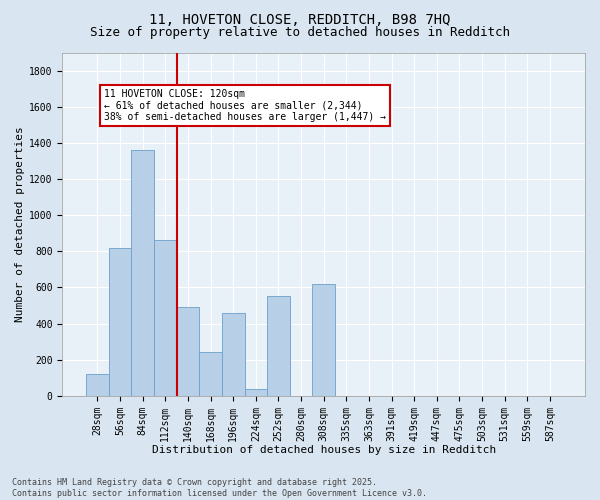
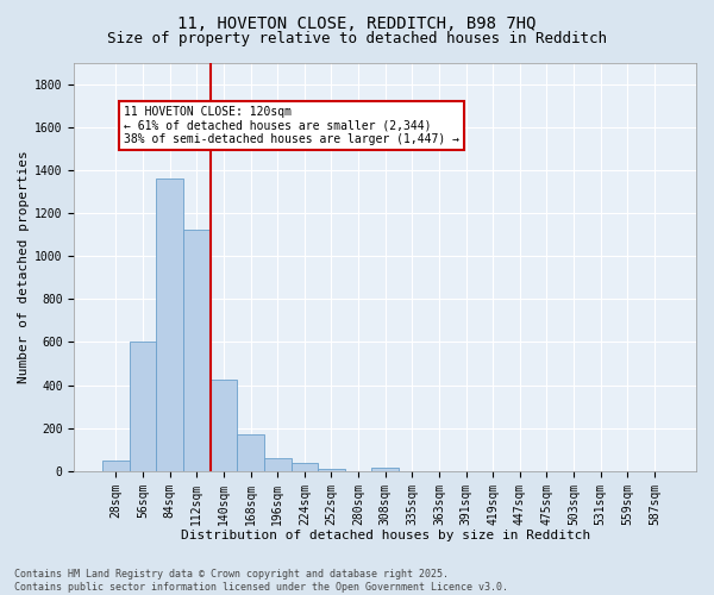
28sqm: 120 -> 50
56sqm: 820 -> 600
112sqm: 860 -> 1120
140sqm: 490 -> 420
168sqm: 240 -> 170
196sqm: 460 -> 60
252sqm: 550 -> 10
308sqm: 620 -> 20
